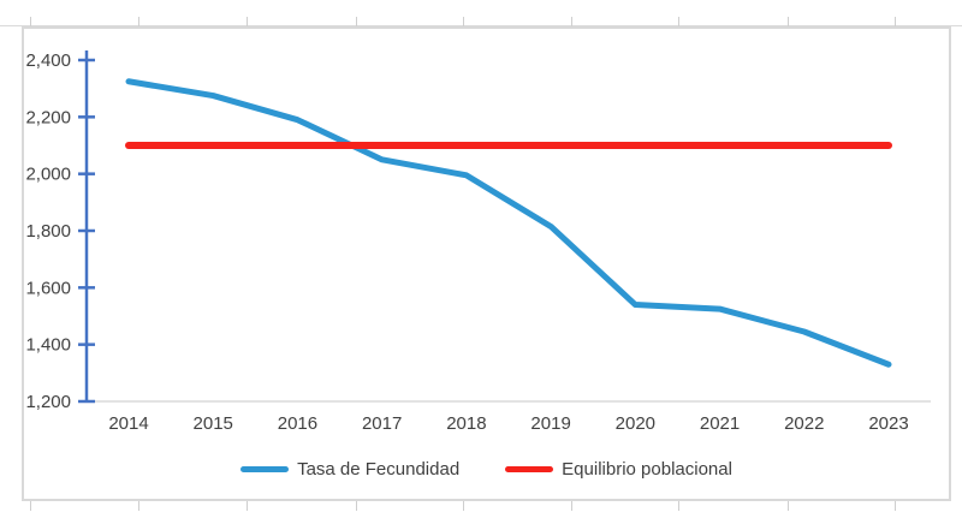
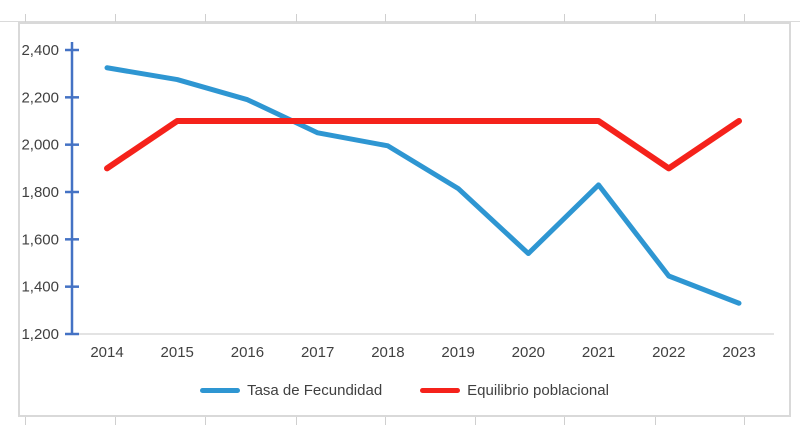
Equilibrio poblacional/2014: 2100 -> 1900
Tasa de Fecundidad/2021: 1520 -> 1830
Equilibrio poblacional/2022: 2100 -> 1900
